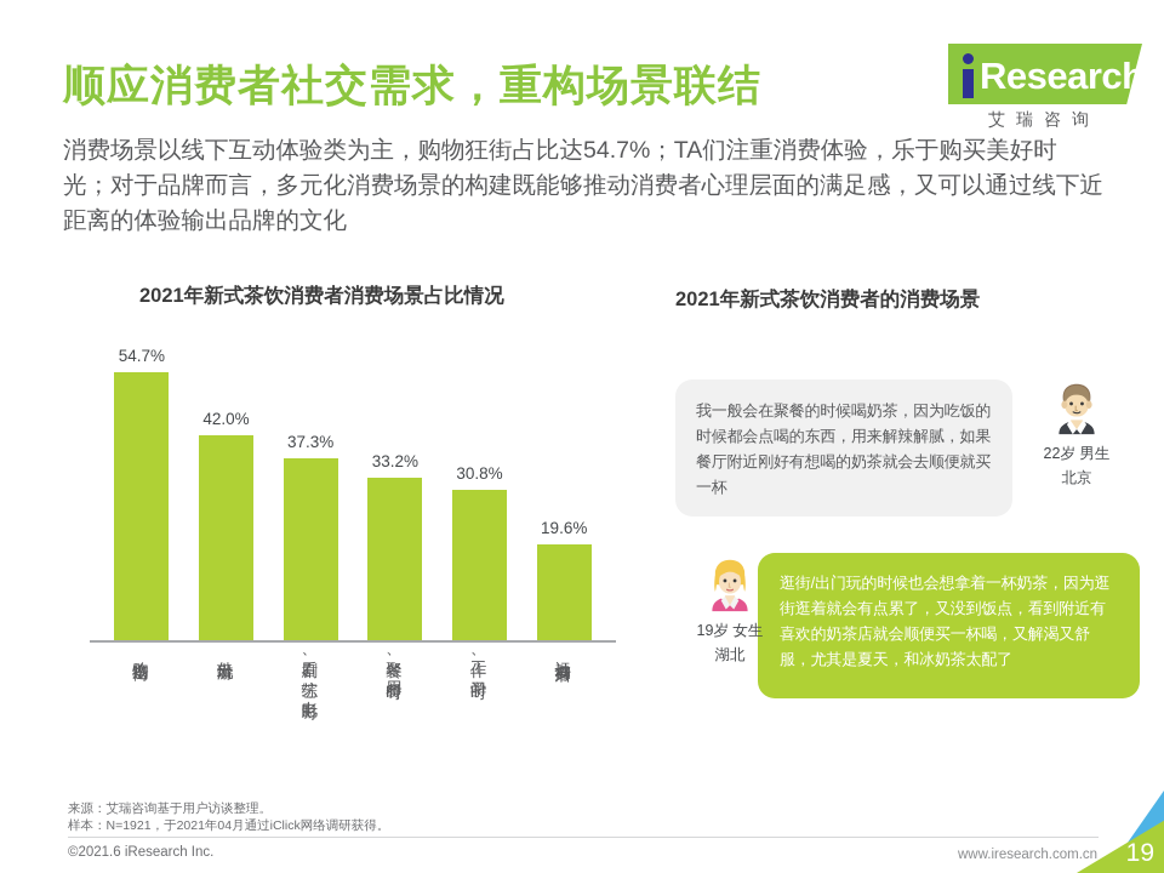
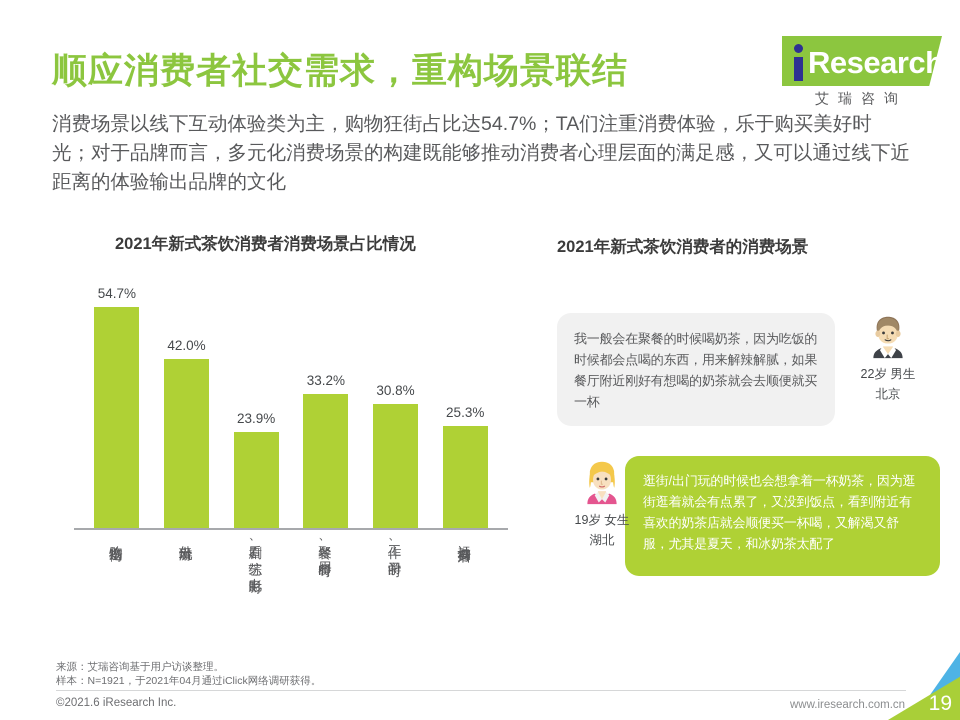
看剧、综艺、电影时: 37.3% -> 23.9%
运动健身后: 19.6% -> 25.3%
